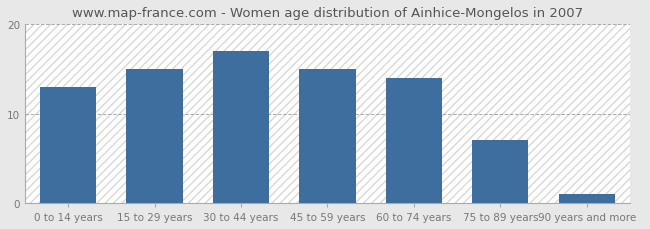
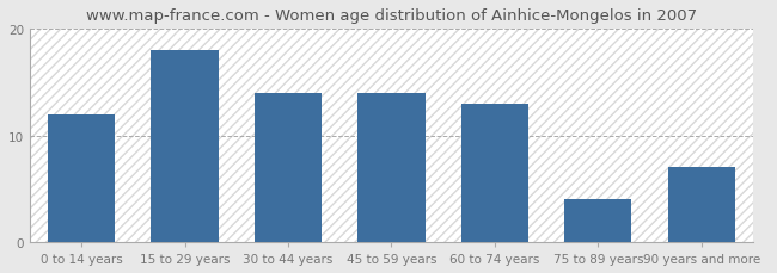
0 to 14 years: 13 -> 12
15 to 29 years: 15 -> 18
30 to 44 years: 17 -> 14
45 to 59 years: 15 -> 14
60 to 74 years: 14 -> 13
75 to 89 years: 7 -> 4
90 years and more: 1 -> 7
